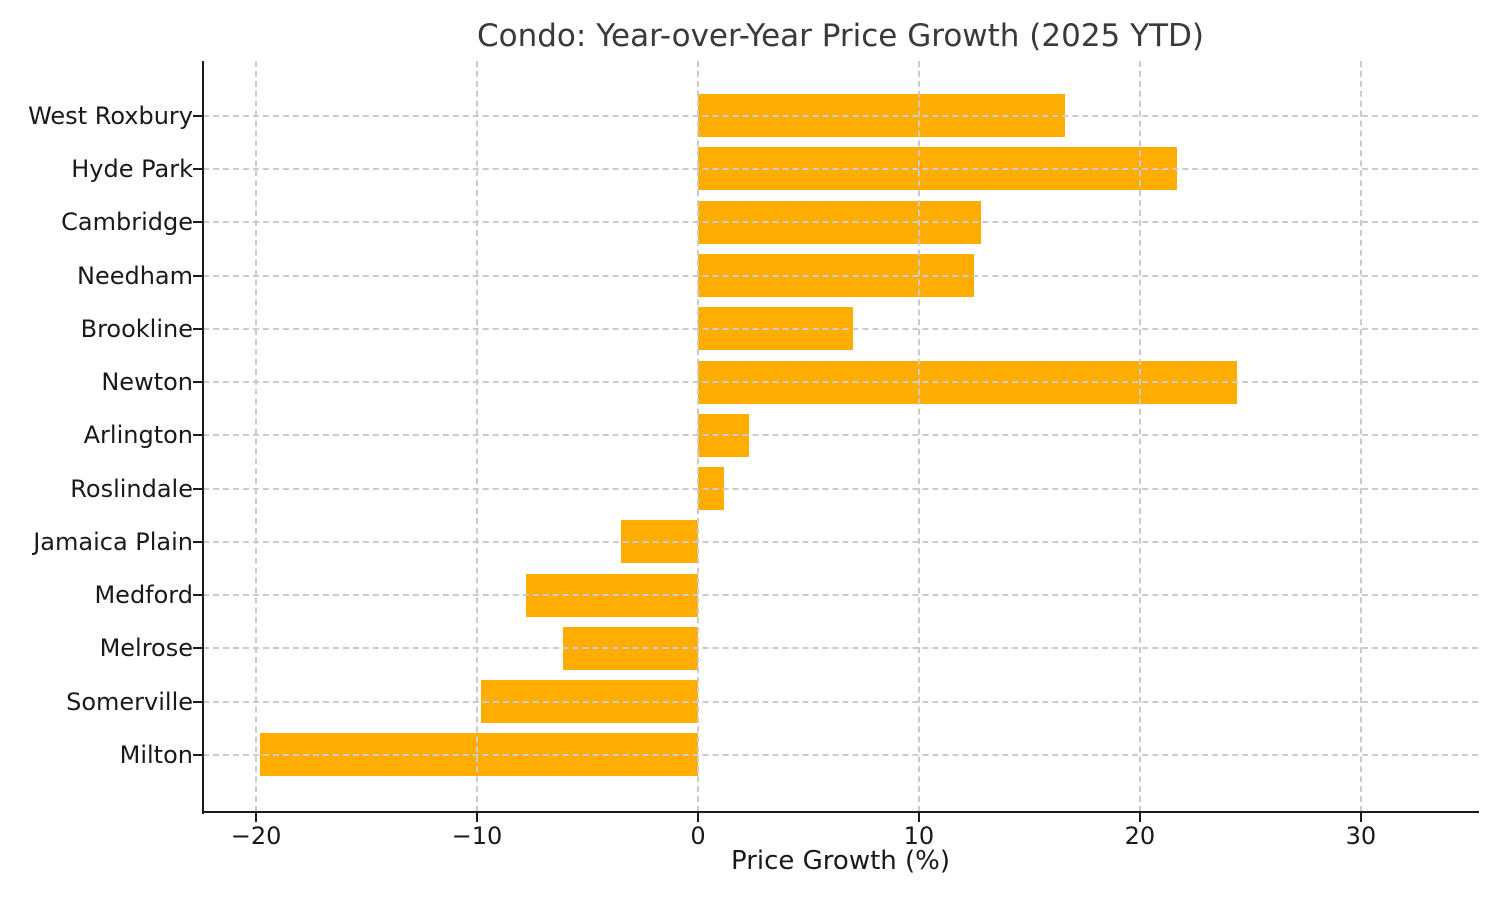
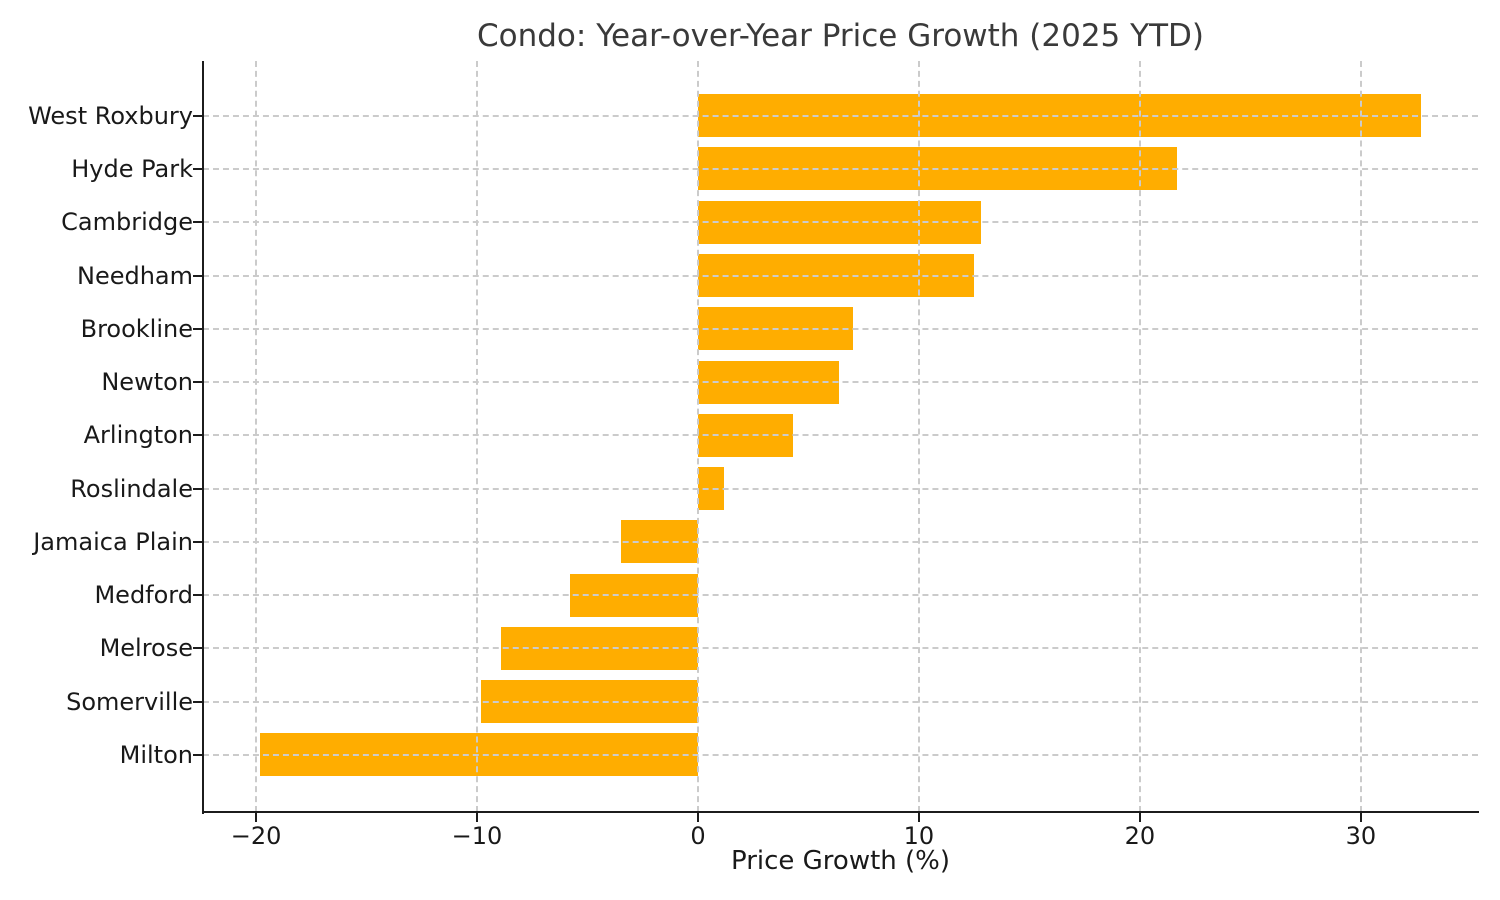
West Roxbury: 16.6 -> 32.7
Newton: 24.4 -> 6.4
Arlington: 2.3 -> 4.3
Medford: -7.8 -> -5.8
Melrose: -6.1 -> -8.9
